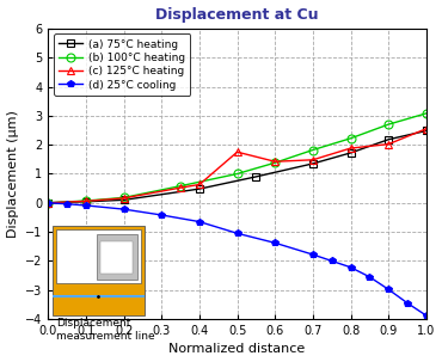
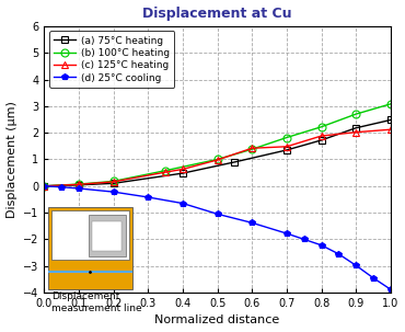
(c) 125°C heating/0.5: 1.75 -> 0.98
(c) 125°C heating/1.0: 2.55 -> 2.12
